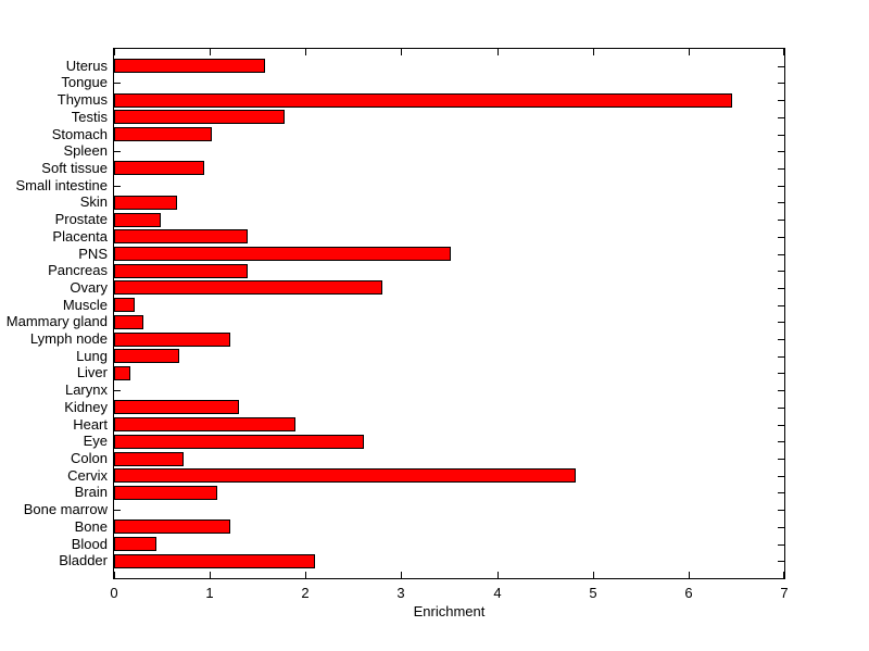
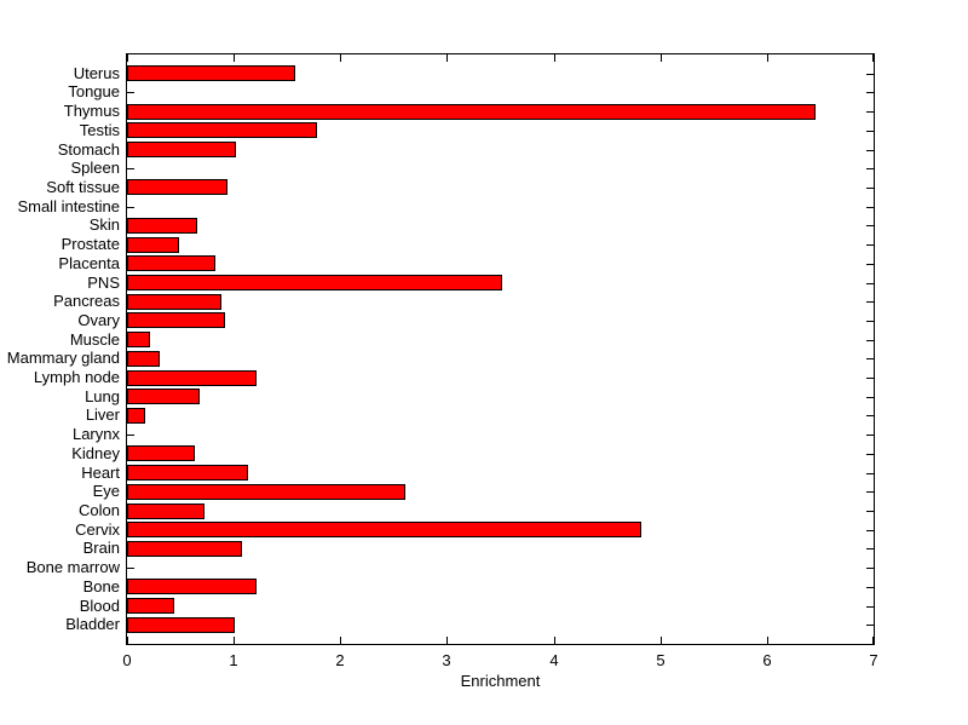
Placenta: 1.4 -> 0.8
Pancreas: 1.4 -> 0.9
Ovary: 2.8 -> 0.9
Kidney: 1.3 -> 0.6
Heart: 1.9 -> 1.1
Bladder: 2.1 -> 1.0
